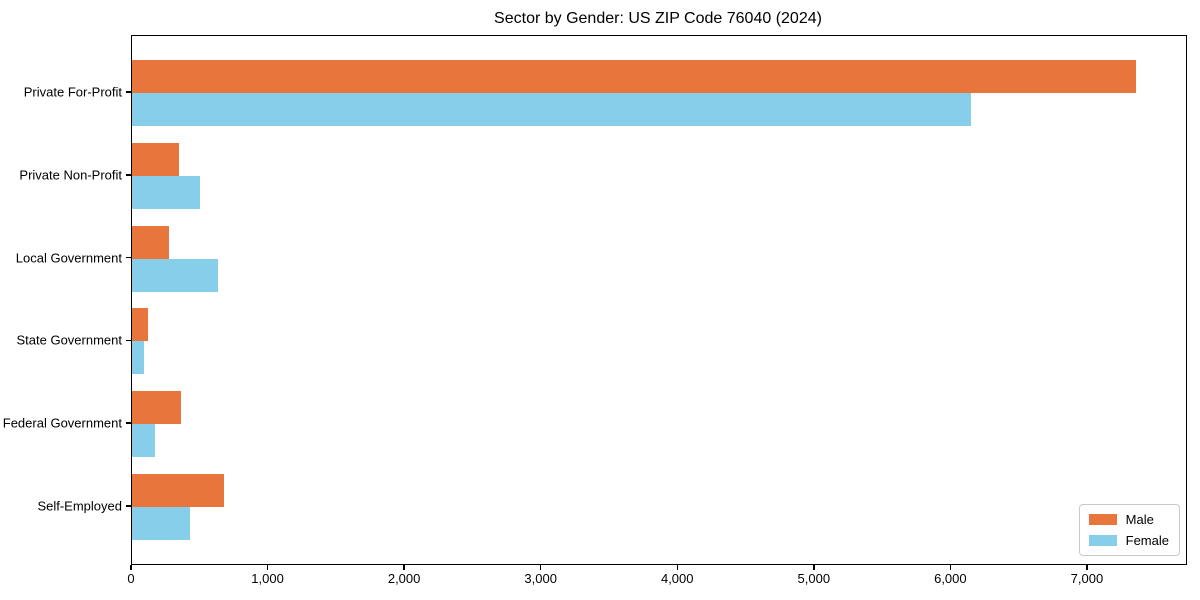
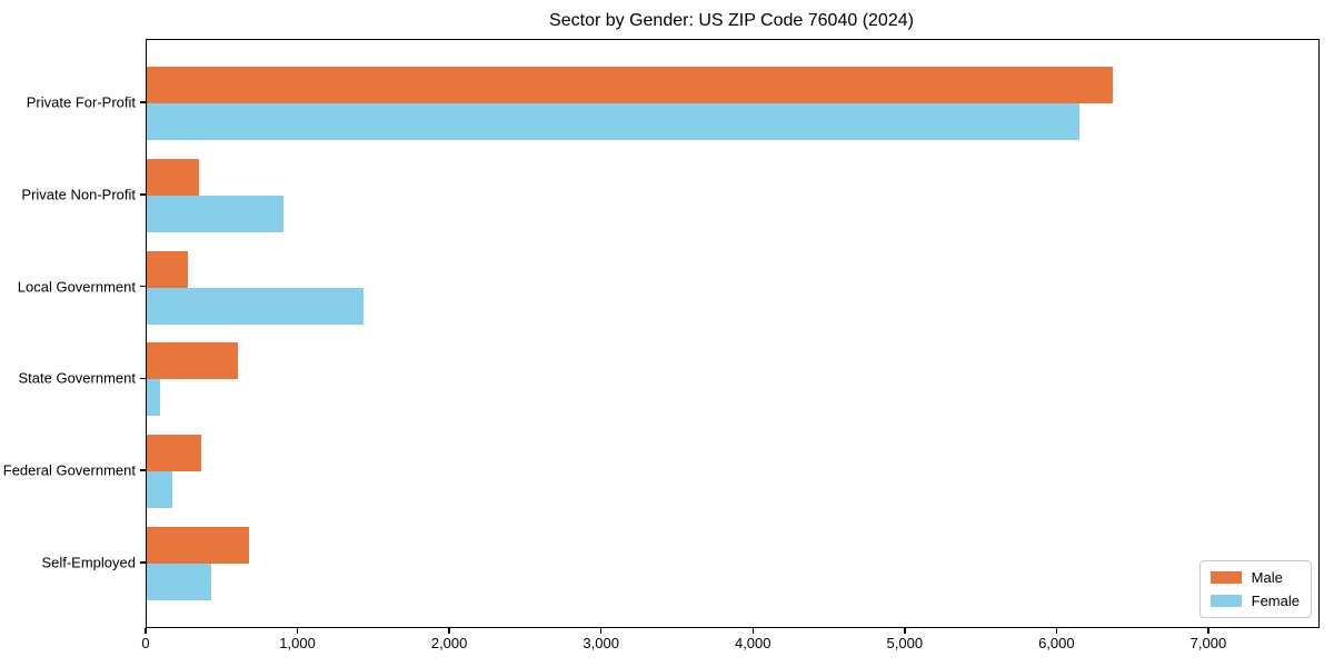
Male/Private For-Profit: 7350 -> 6360
Female/Private Non-Profit: 500 -> 900
Female/Local Government: 630 -> 1430
Male/State Government: 120 -> 600
